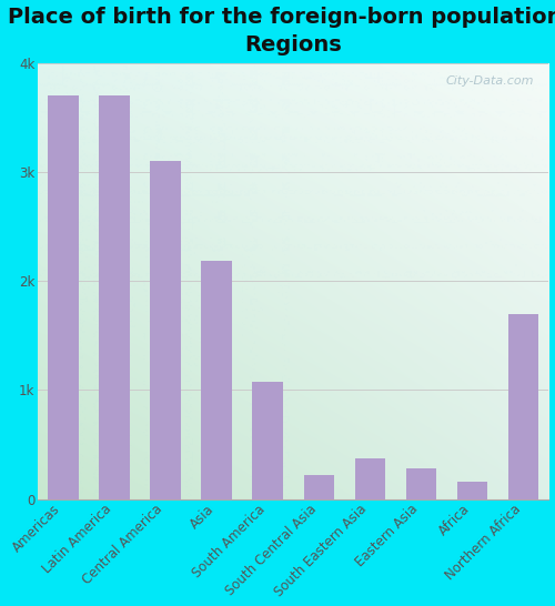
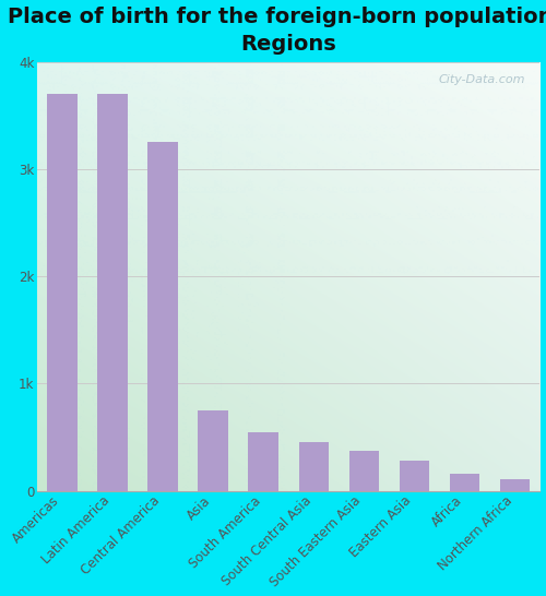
Central America: 3.10k -> 3.25k
Asia: 2.18k -> 0.75k
South America: 1.08k -> 0.55k
South Central Asia: 0.22k -> 0.45k
Northern Africa: 1.70k -> 0.11k
